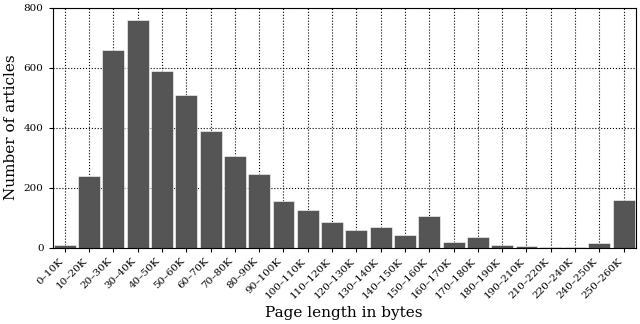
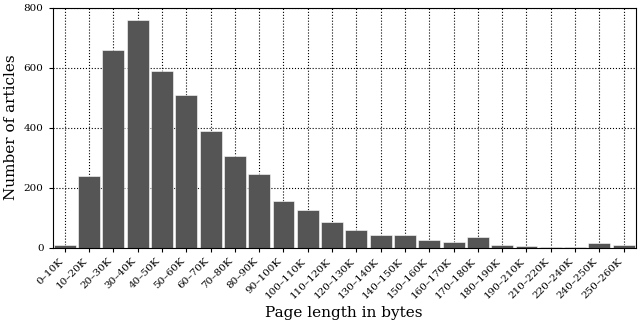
130–140K: 70 -> 42
150–160K: 105 -> 25
250–260K: 160 -> 8
